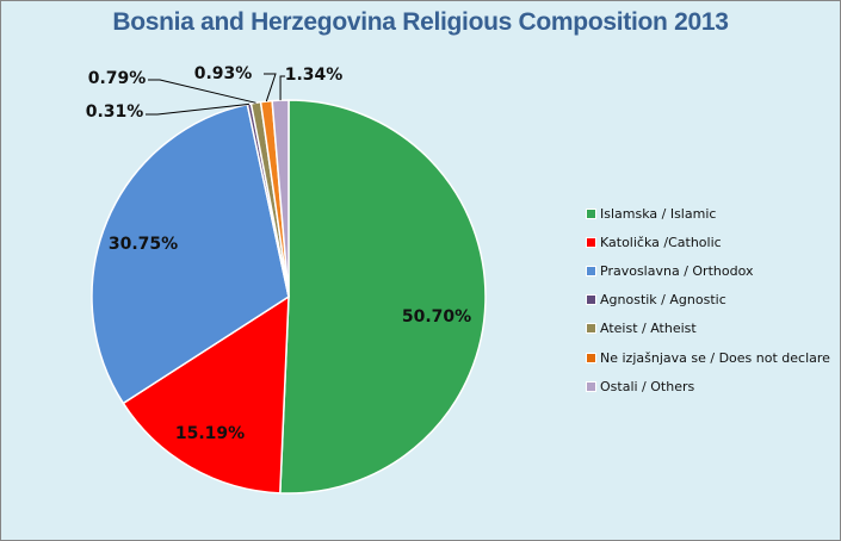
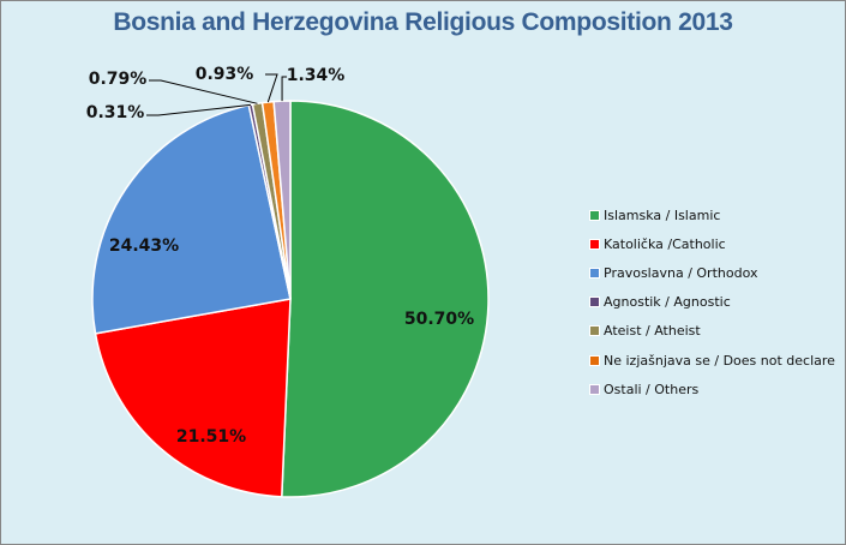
Katolička /Catholic: 15.19% -> 21.51%
Pravoslavna / Orthodox: 30.75% -> 24.43%
